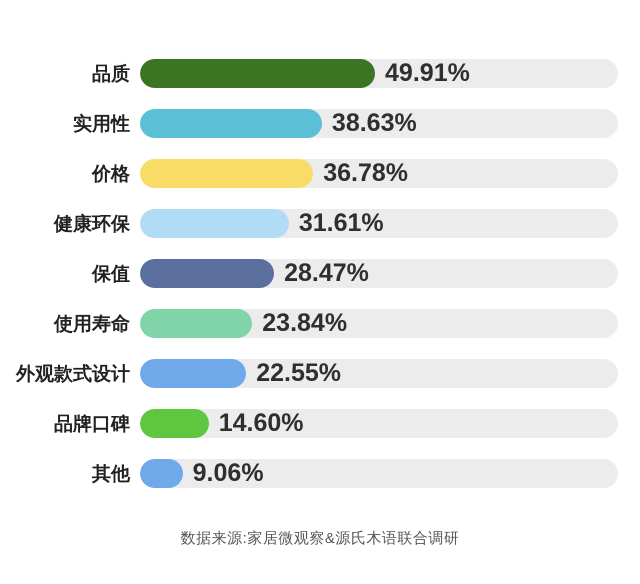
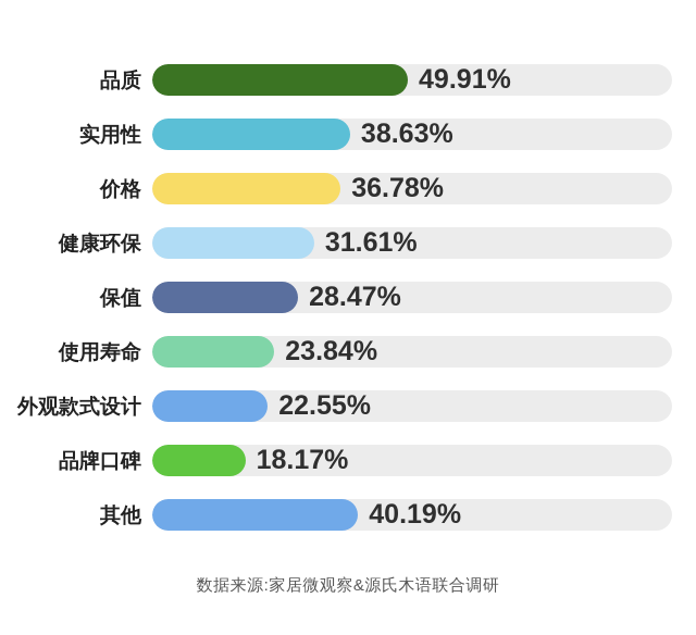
品牌口碑: 14.60% -> 18.17%
其他: 9.06% -> 40.19%
